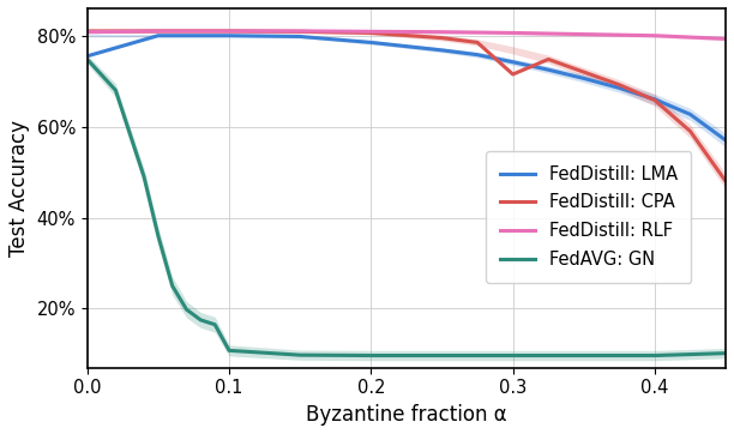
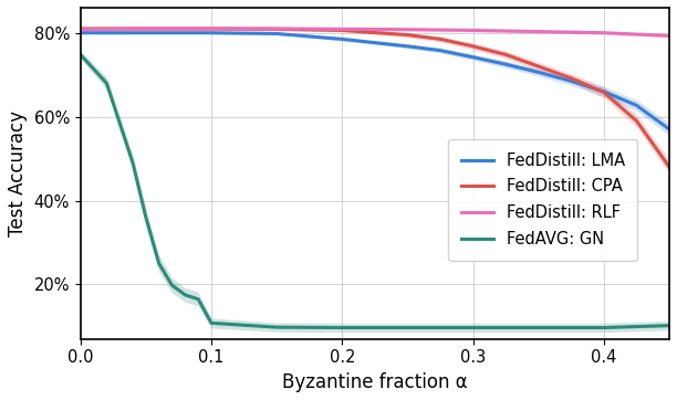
FedDistill: LMA/0.0: 75.5% -> 80.0%
FedDistill: CPA/0.3: 71.5% -> 76.8%
